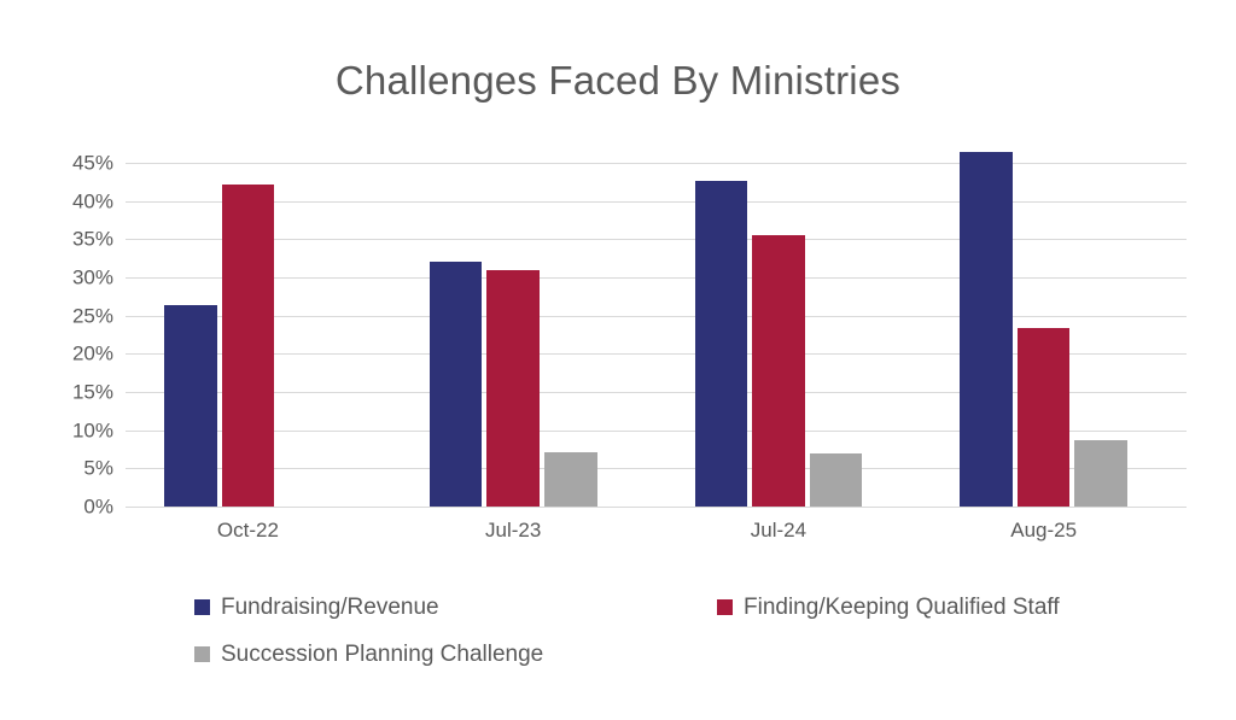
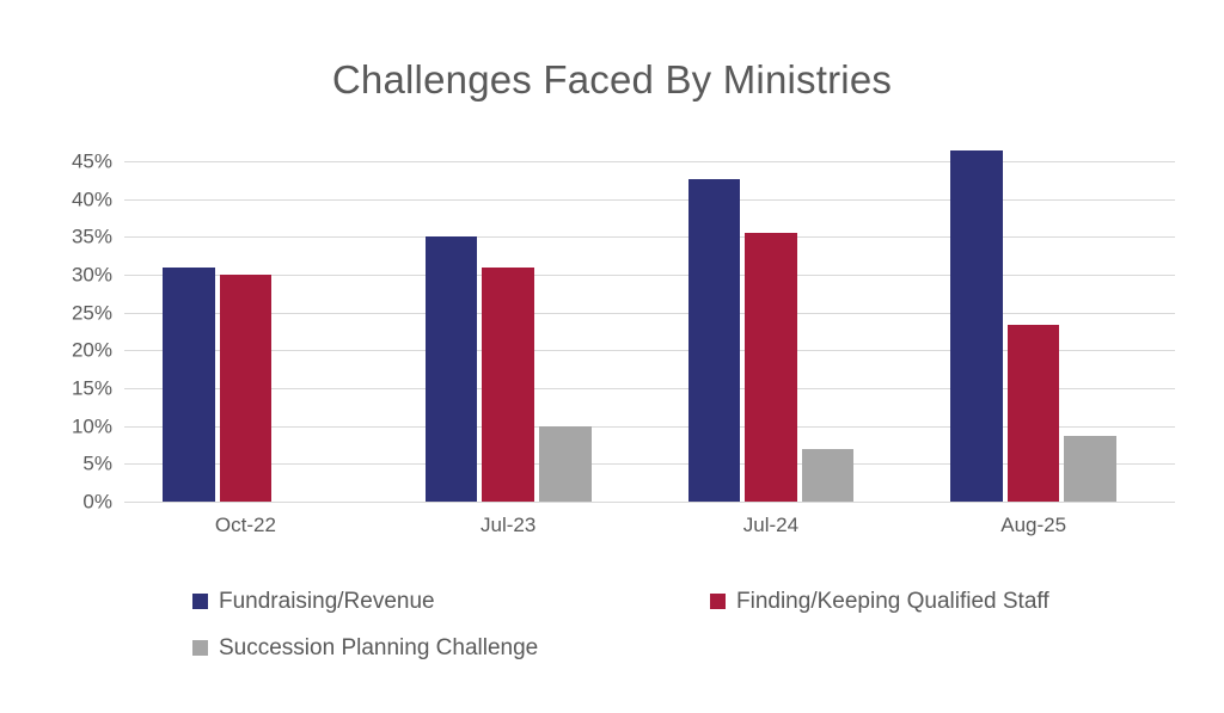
Fundraising/Revenue/Oct-22: 26% -> 31%
Finding/Keeping Qualified Staff/Oct-22: 42% -> 30%
Fundraising/Revenue/Jul-23: 32% -> 35%
Succession Planning Challenge/Jul-23: 7% -> 10%
